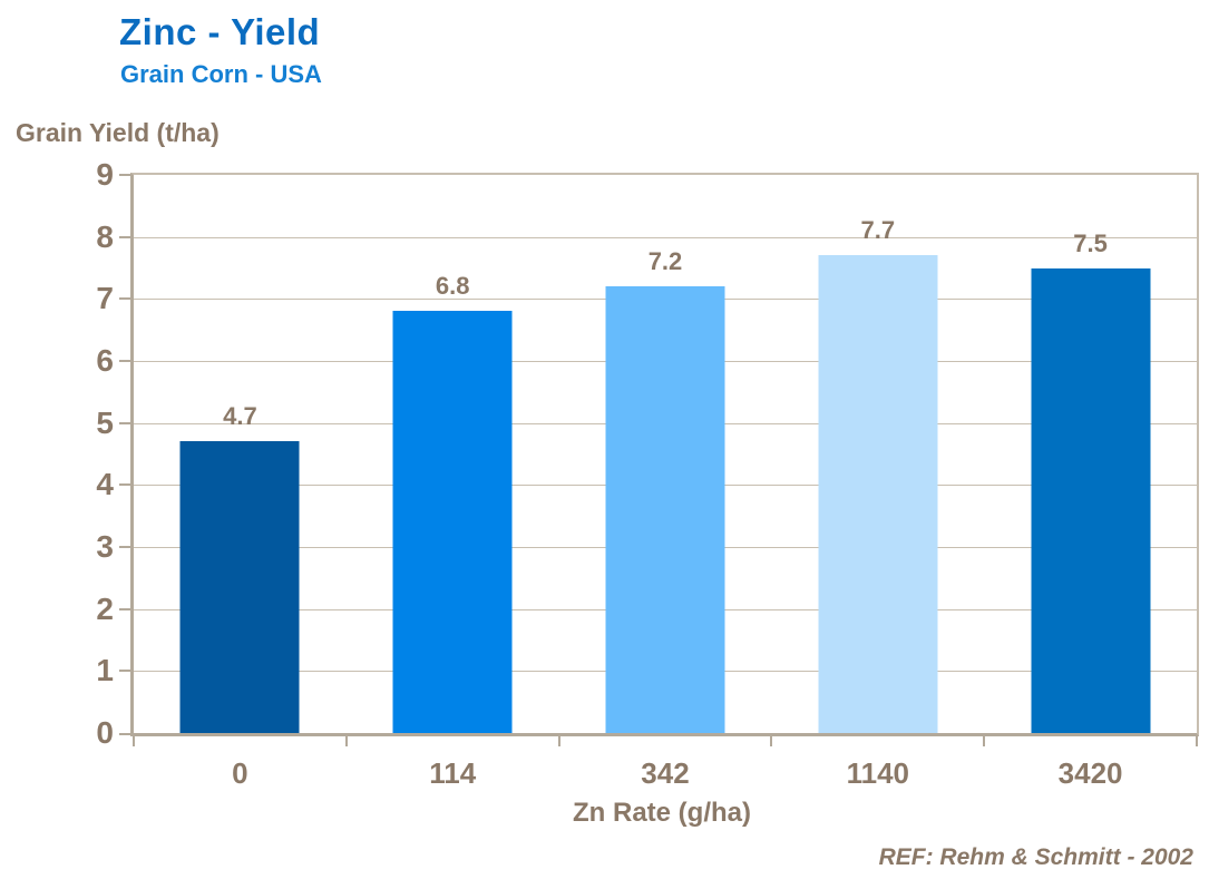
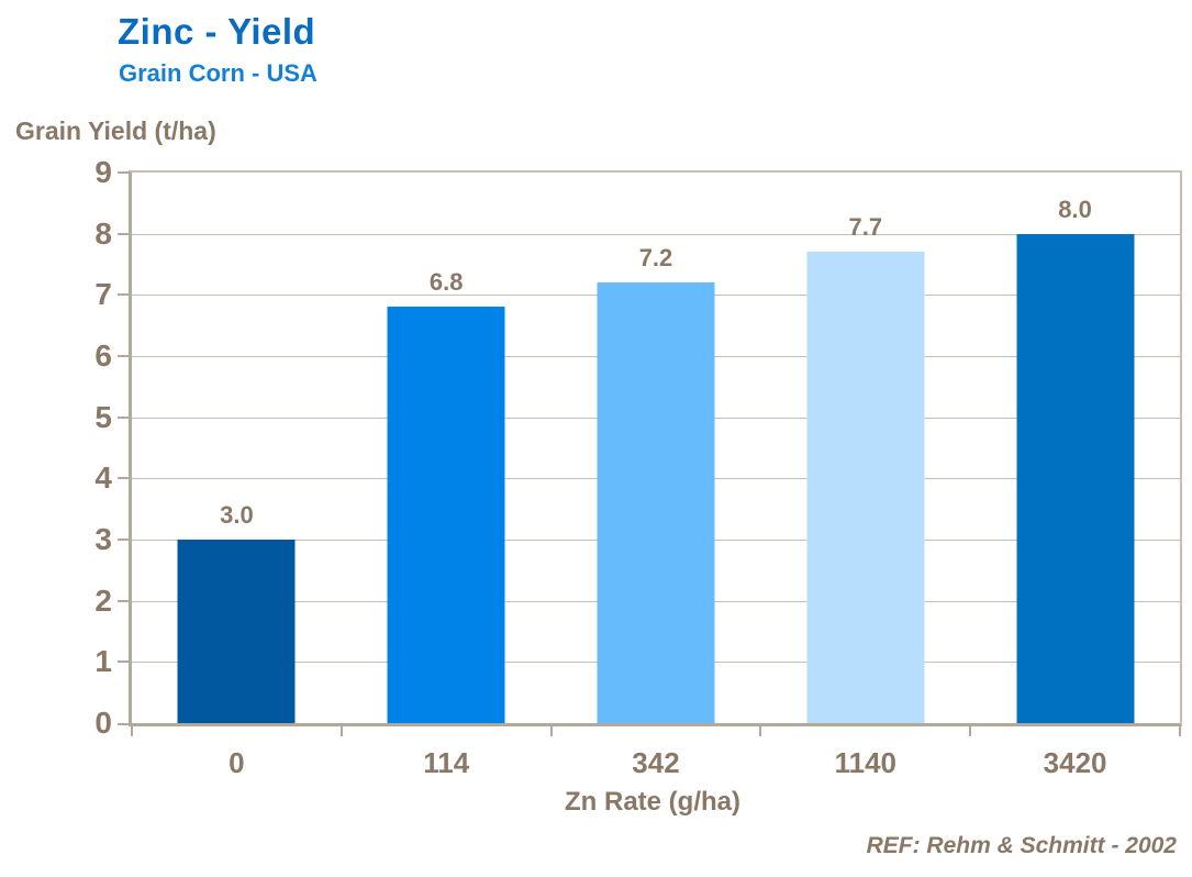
0: 4.7 -> 3.0
3420: 7.5 -> 8.0
